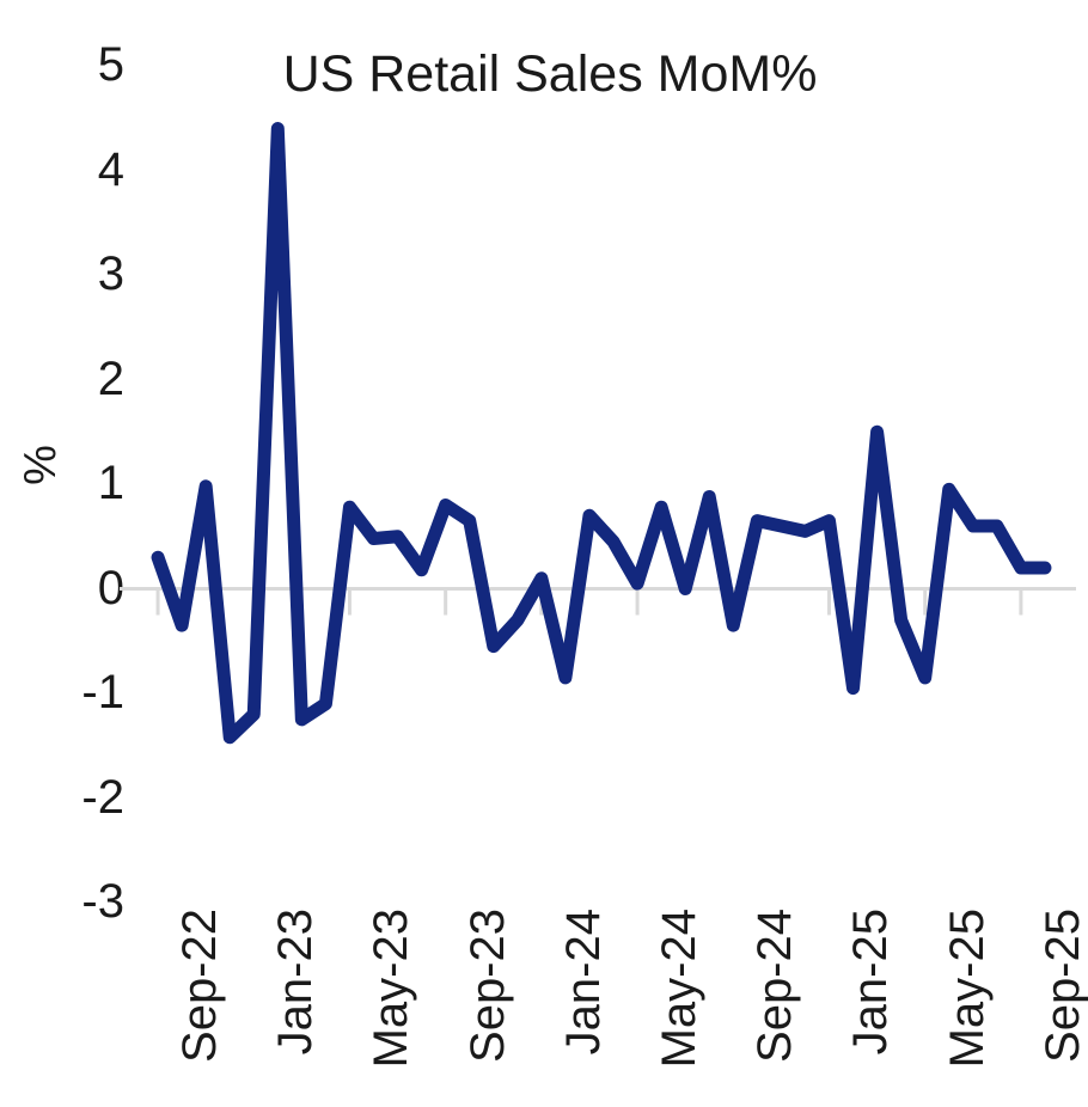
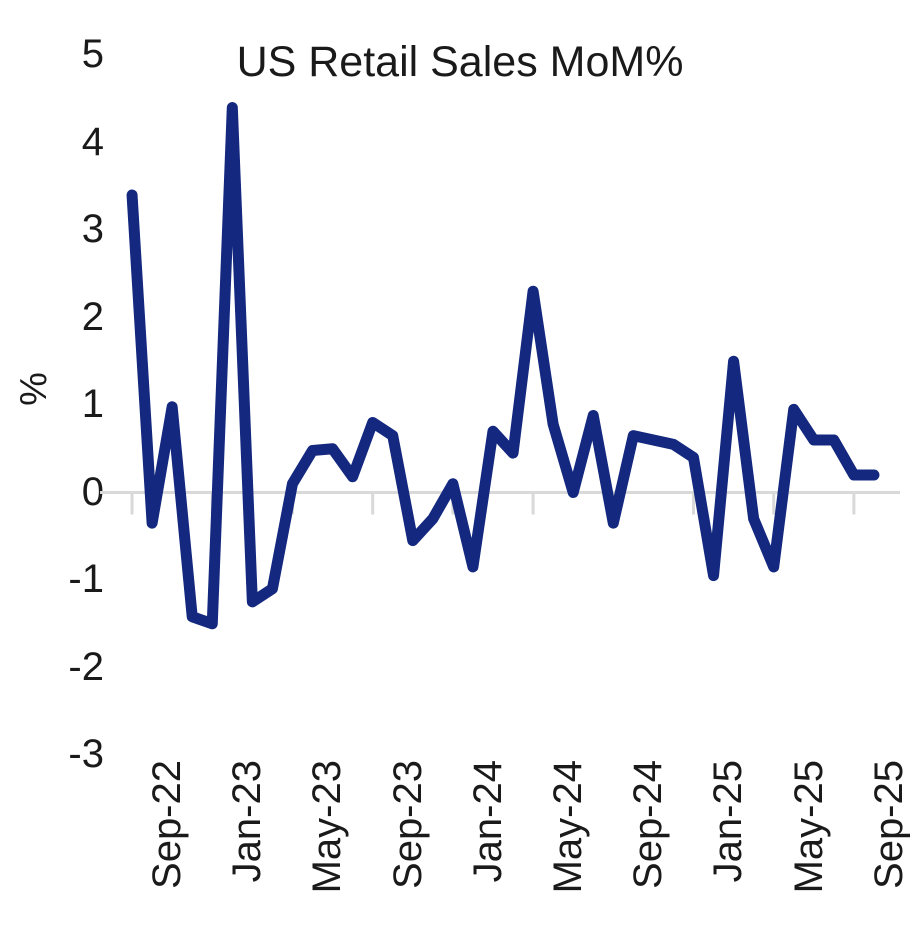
Sep-22: 0.3 -> 3.4
Jan-23: -1.2 -> -1.5
May-23: 0.8 -> 0.1
May-24: 0.1 -> 2.3
Jan-25: 0.7 -> 0.4
